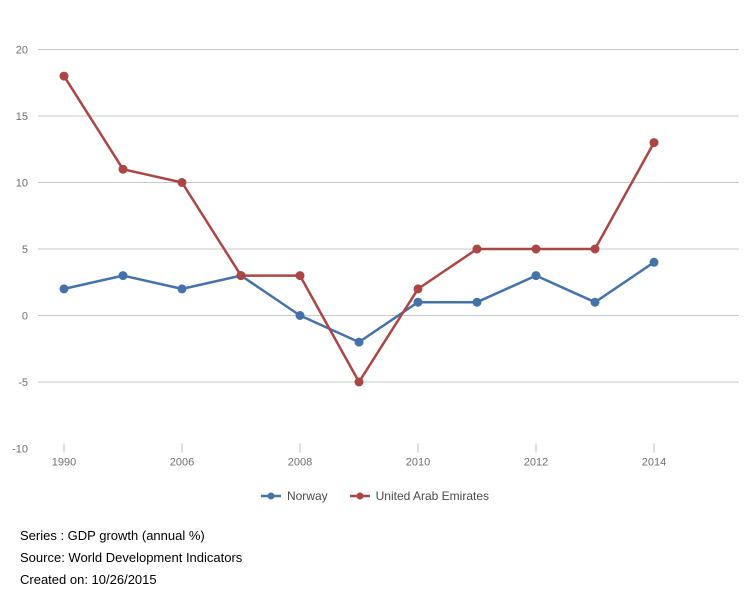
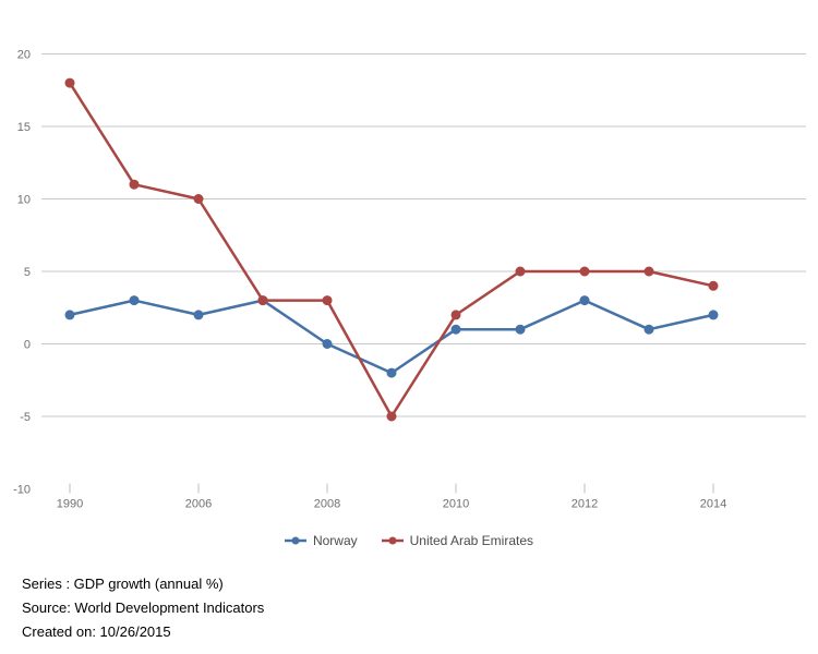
Norway/2014: 4 -> 2
United Arab Emirates/2014: 13 -> 4
